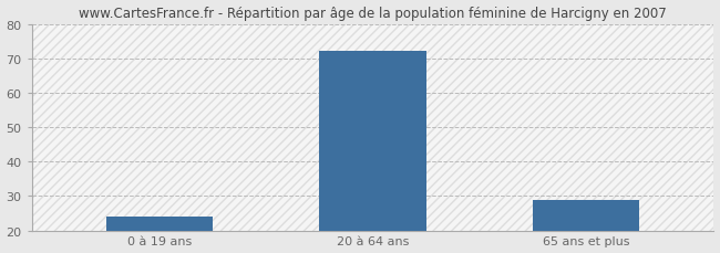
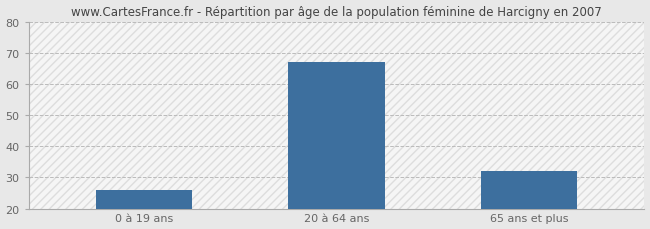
0 à 19 ans: 24 -> 26
20 à 64 ans: 72 -> 67
65 ans et plus: 29 -> 32
